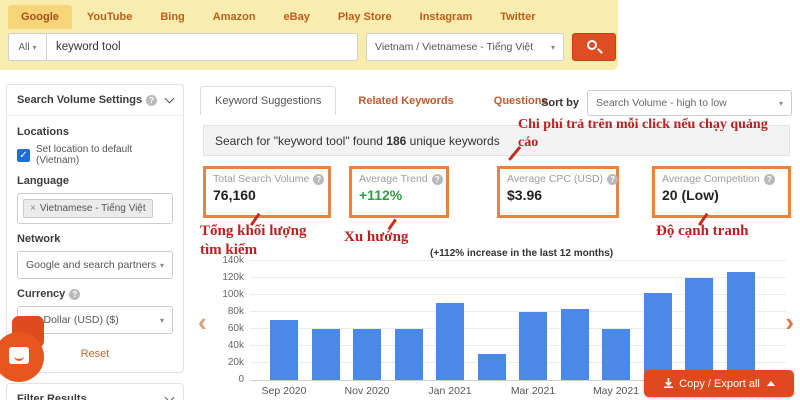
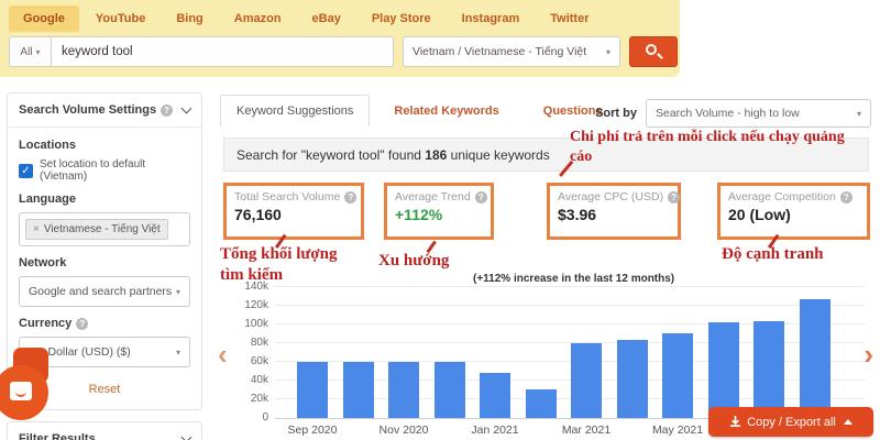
Sep 2020: 70k -> 60k
Jan 2021: 90k -> 50k
May 2021: 60k -> 90k
Jul 2021: 120k -> 100k
